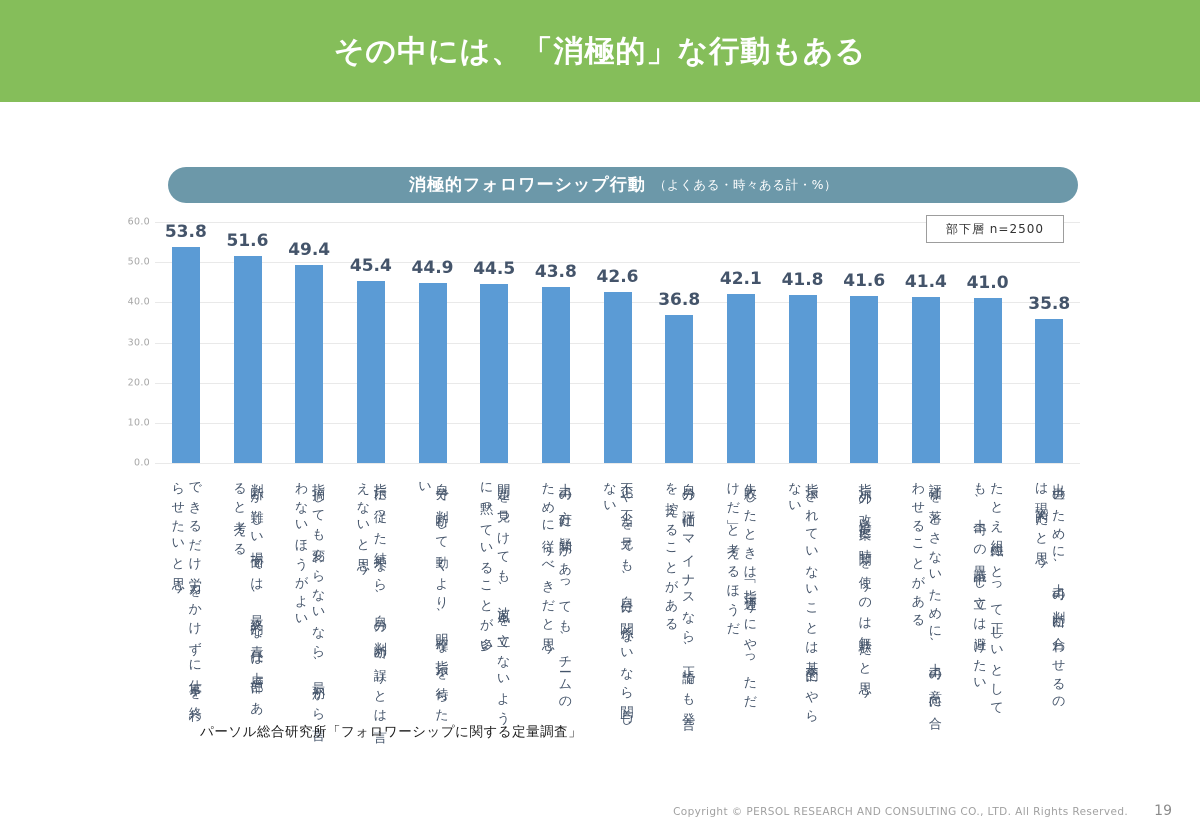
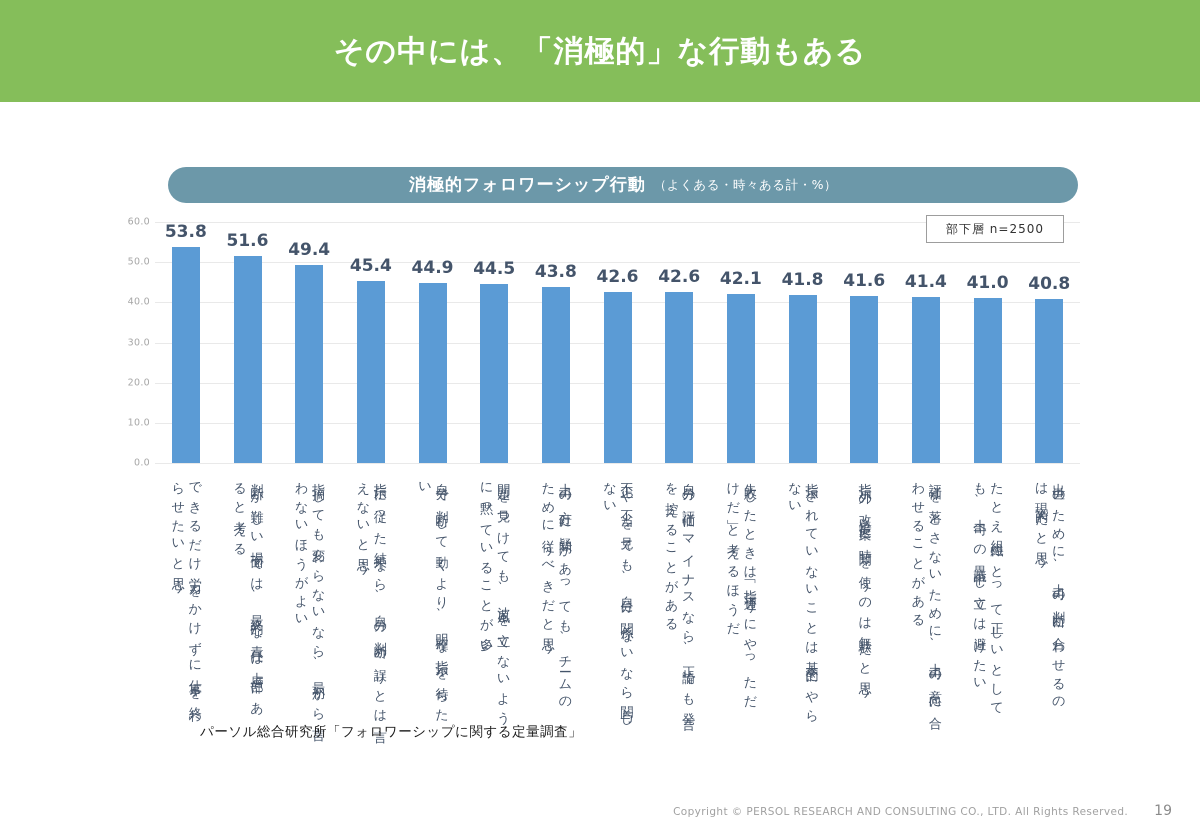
自分の評価にマイナスなら、正論でも発言を控えることがある: 36.8 -> 42.6
出世のために、上司の判断に合わせるのは現実的だと思う: 35.8 -> 40.8
